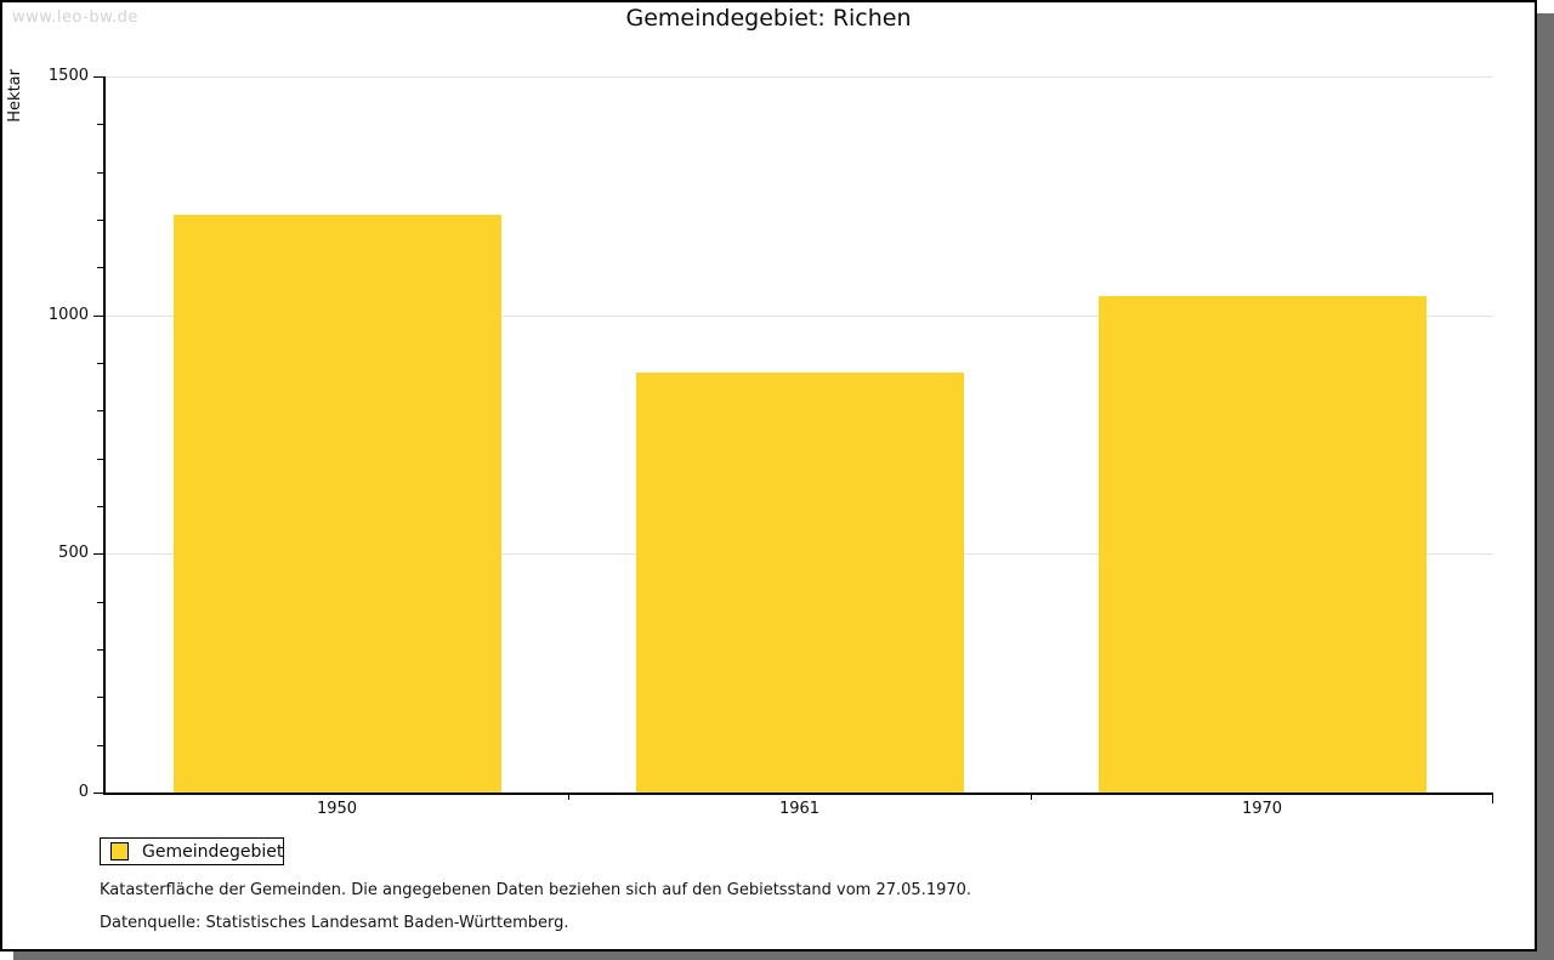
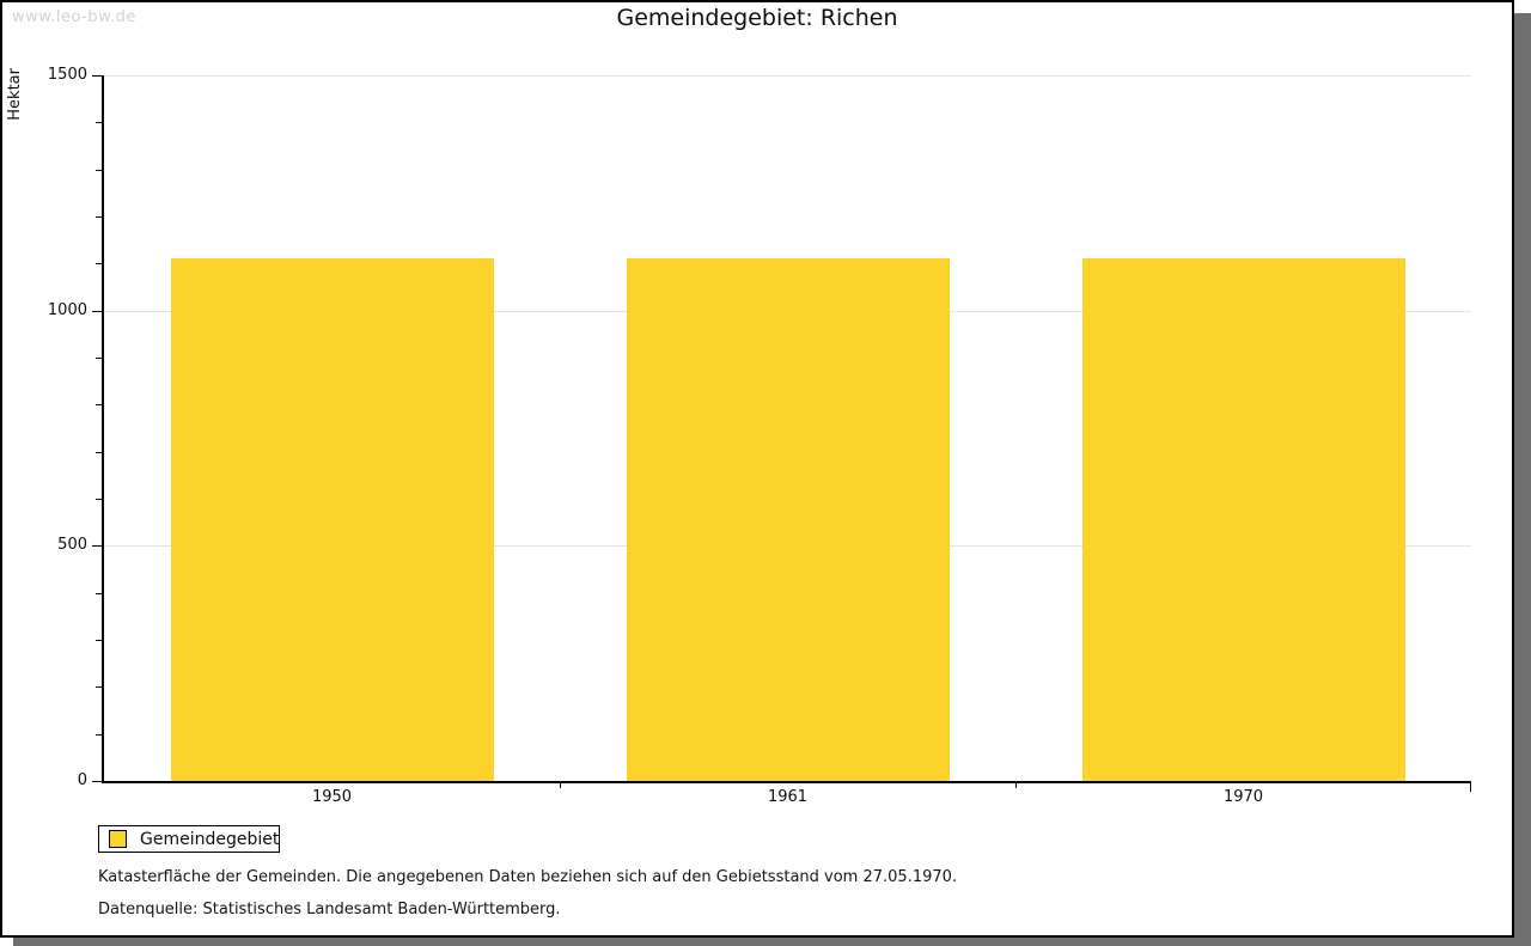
1950: 1210 -> 1110
1961: 880 -> 1110
1970: 1040 -> 1110
